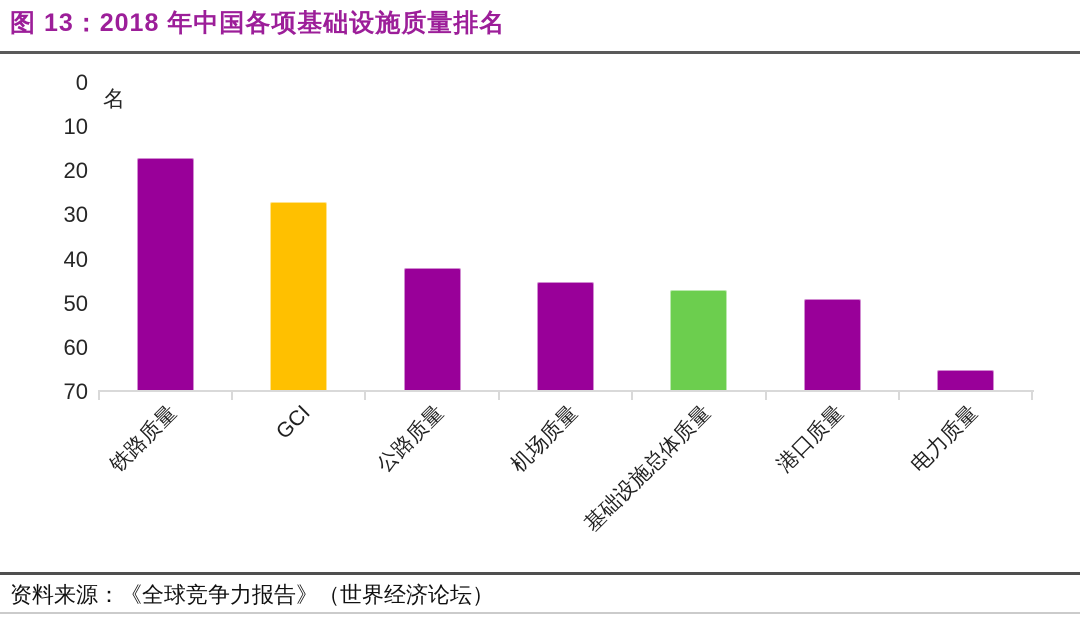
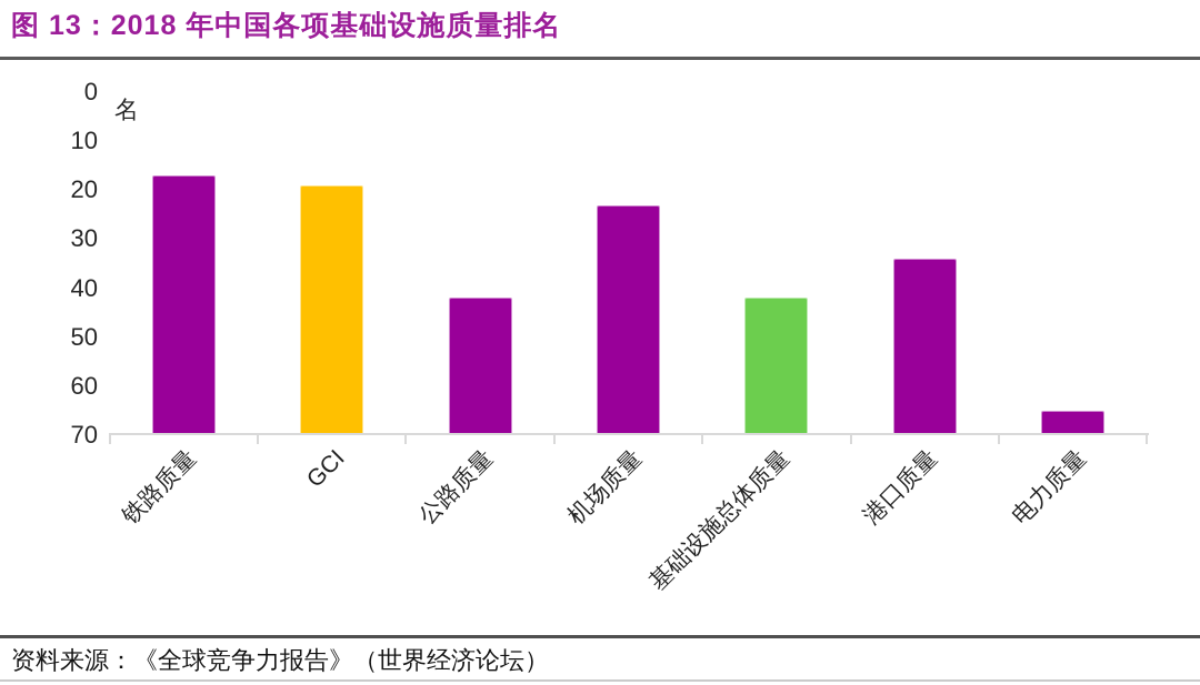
GCI: 27 -> 19
机场质量: 45 -> 23
基础设施总体质量: 47 -> 42
港口质量: 49 -> 34
